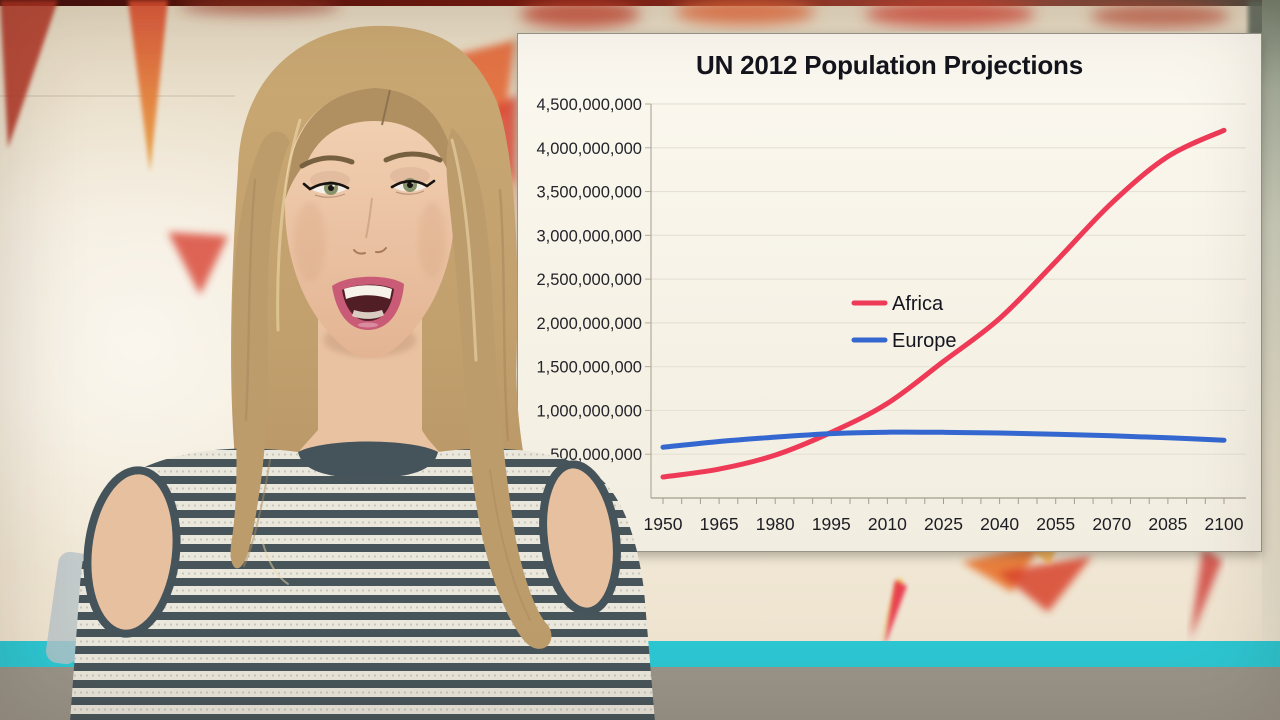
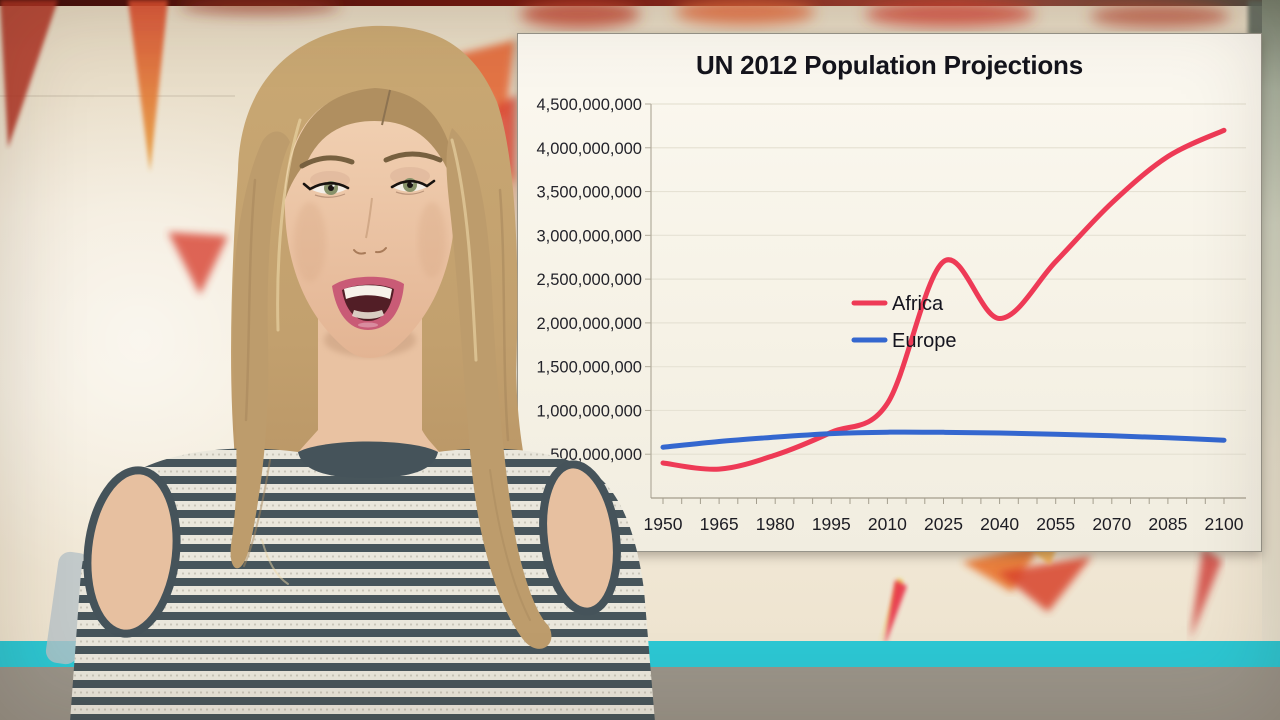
Africa/1950: 200000000 -> 400000000
Africa/2025: 1600000000 -> 2700000000
